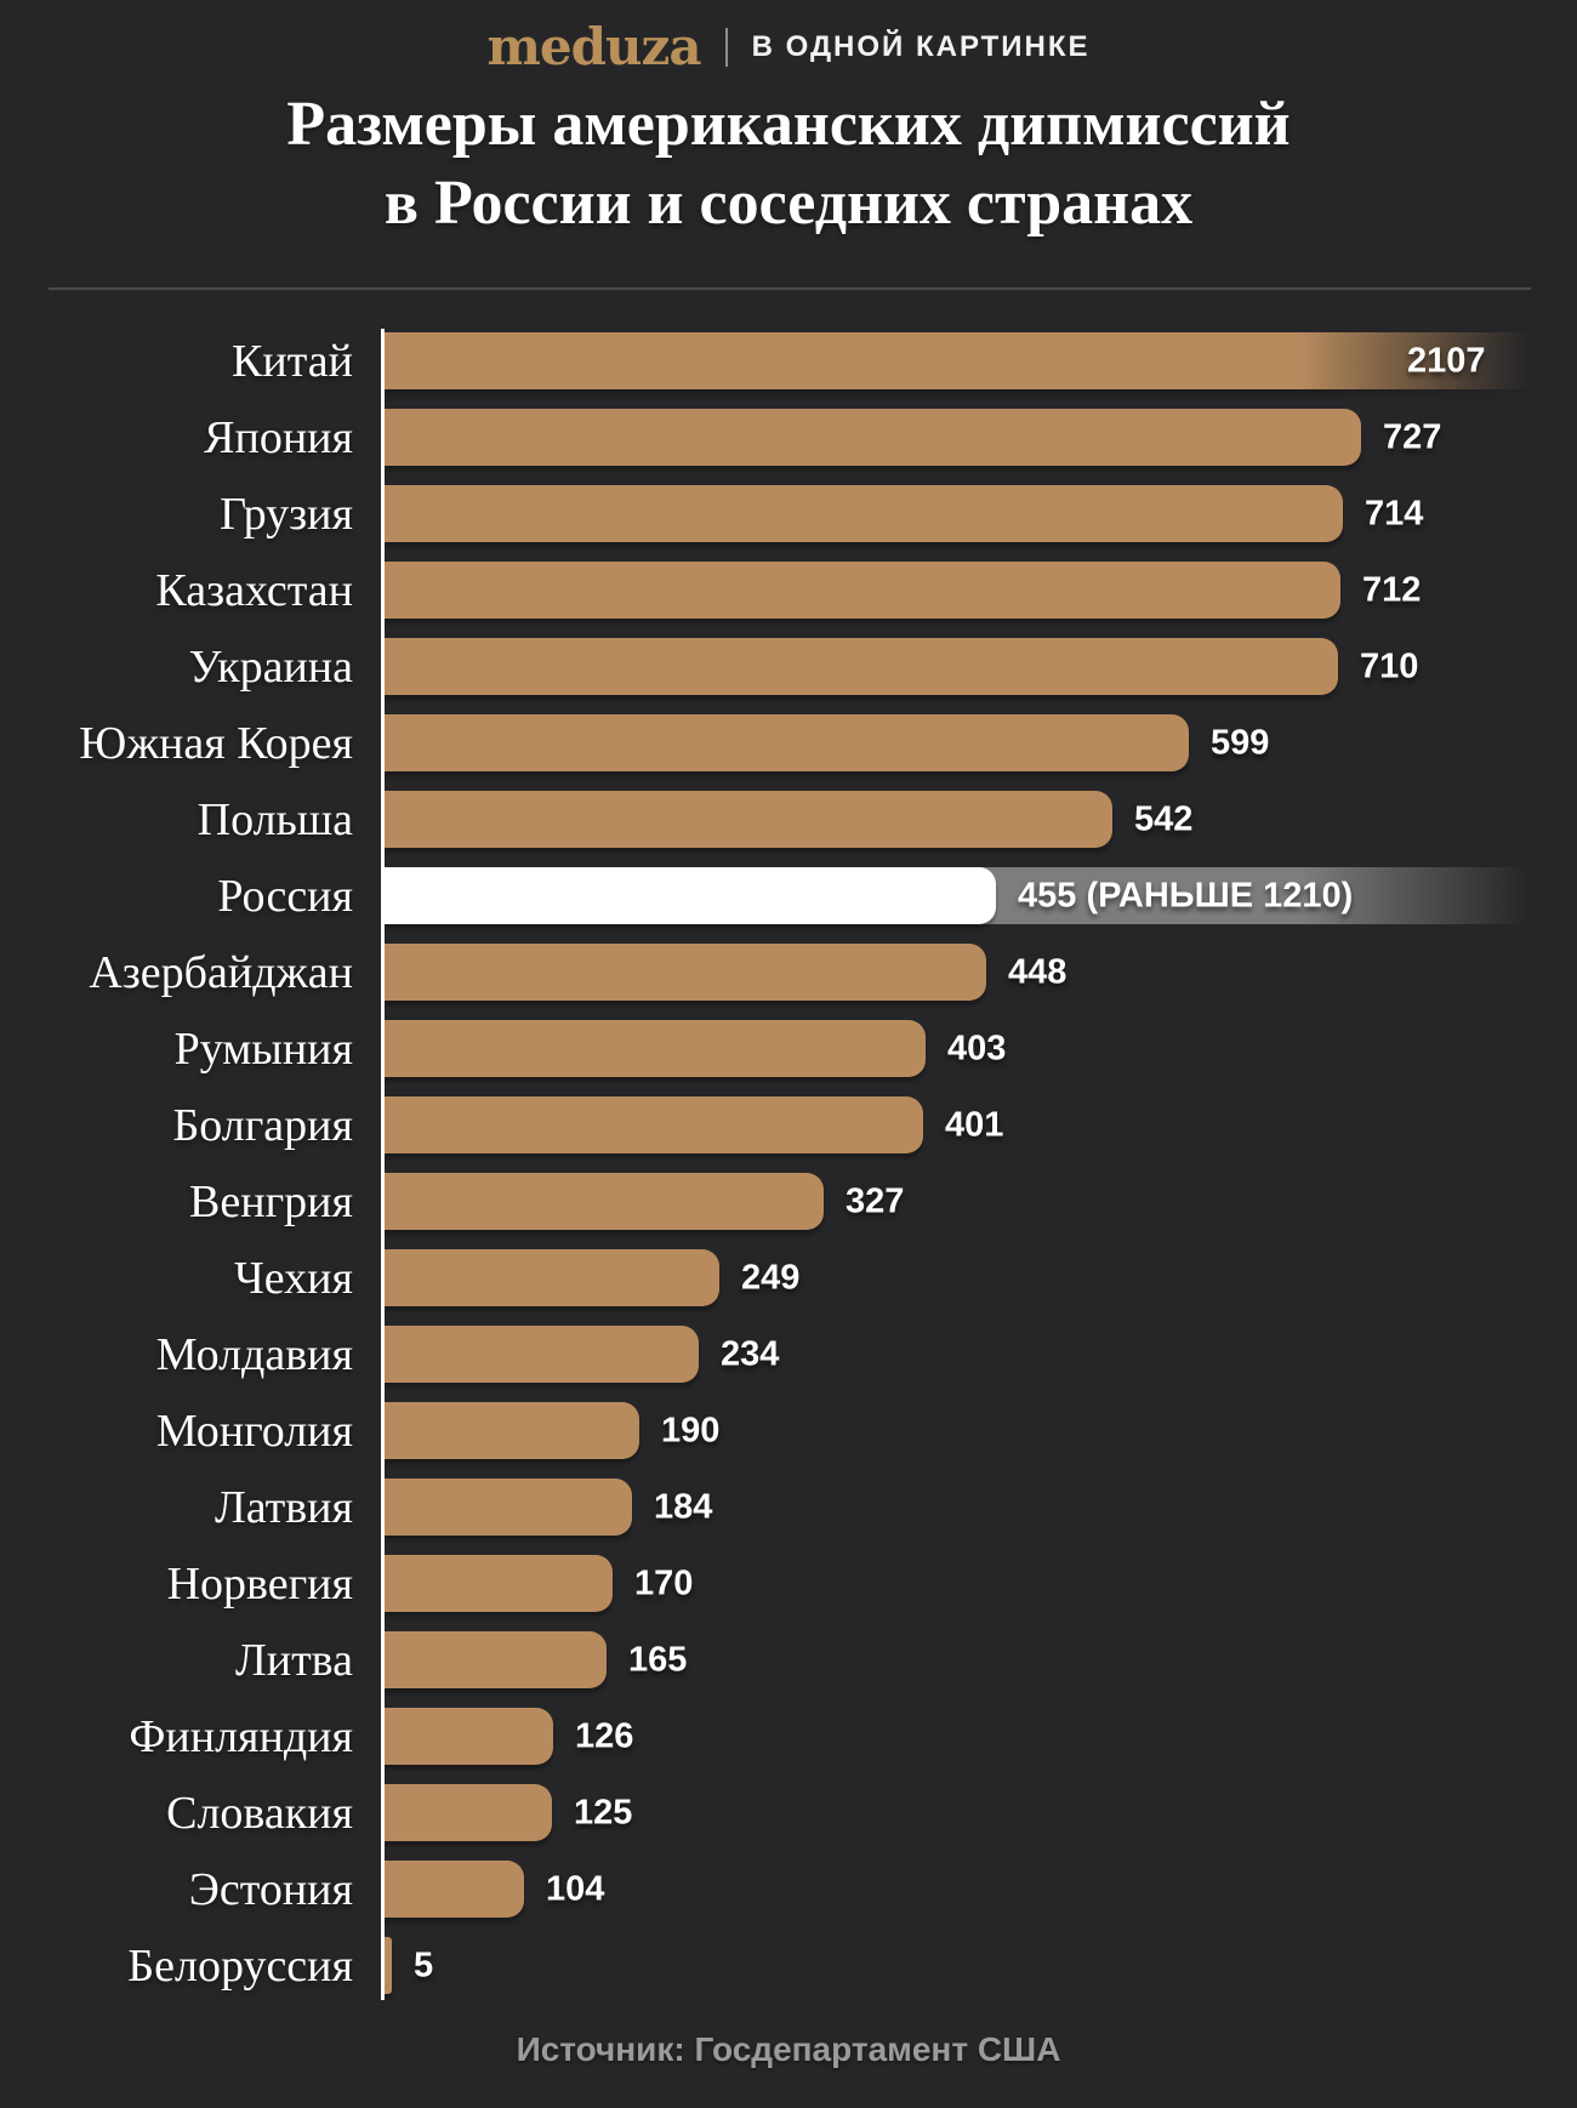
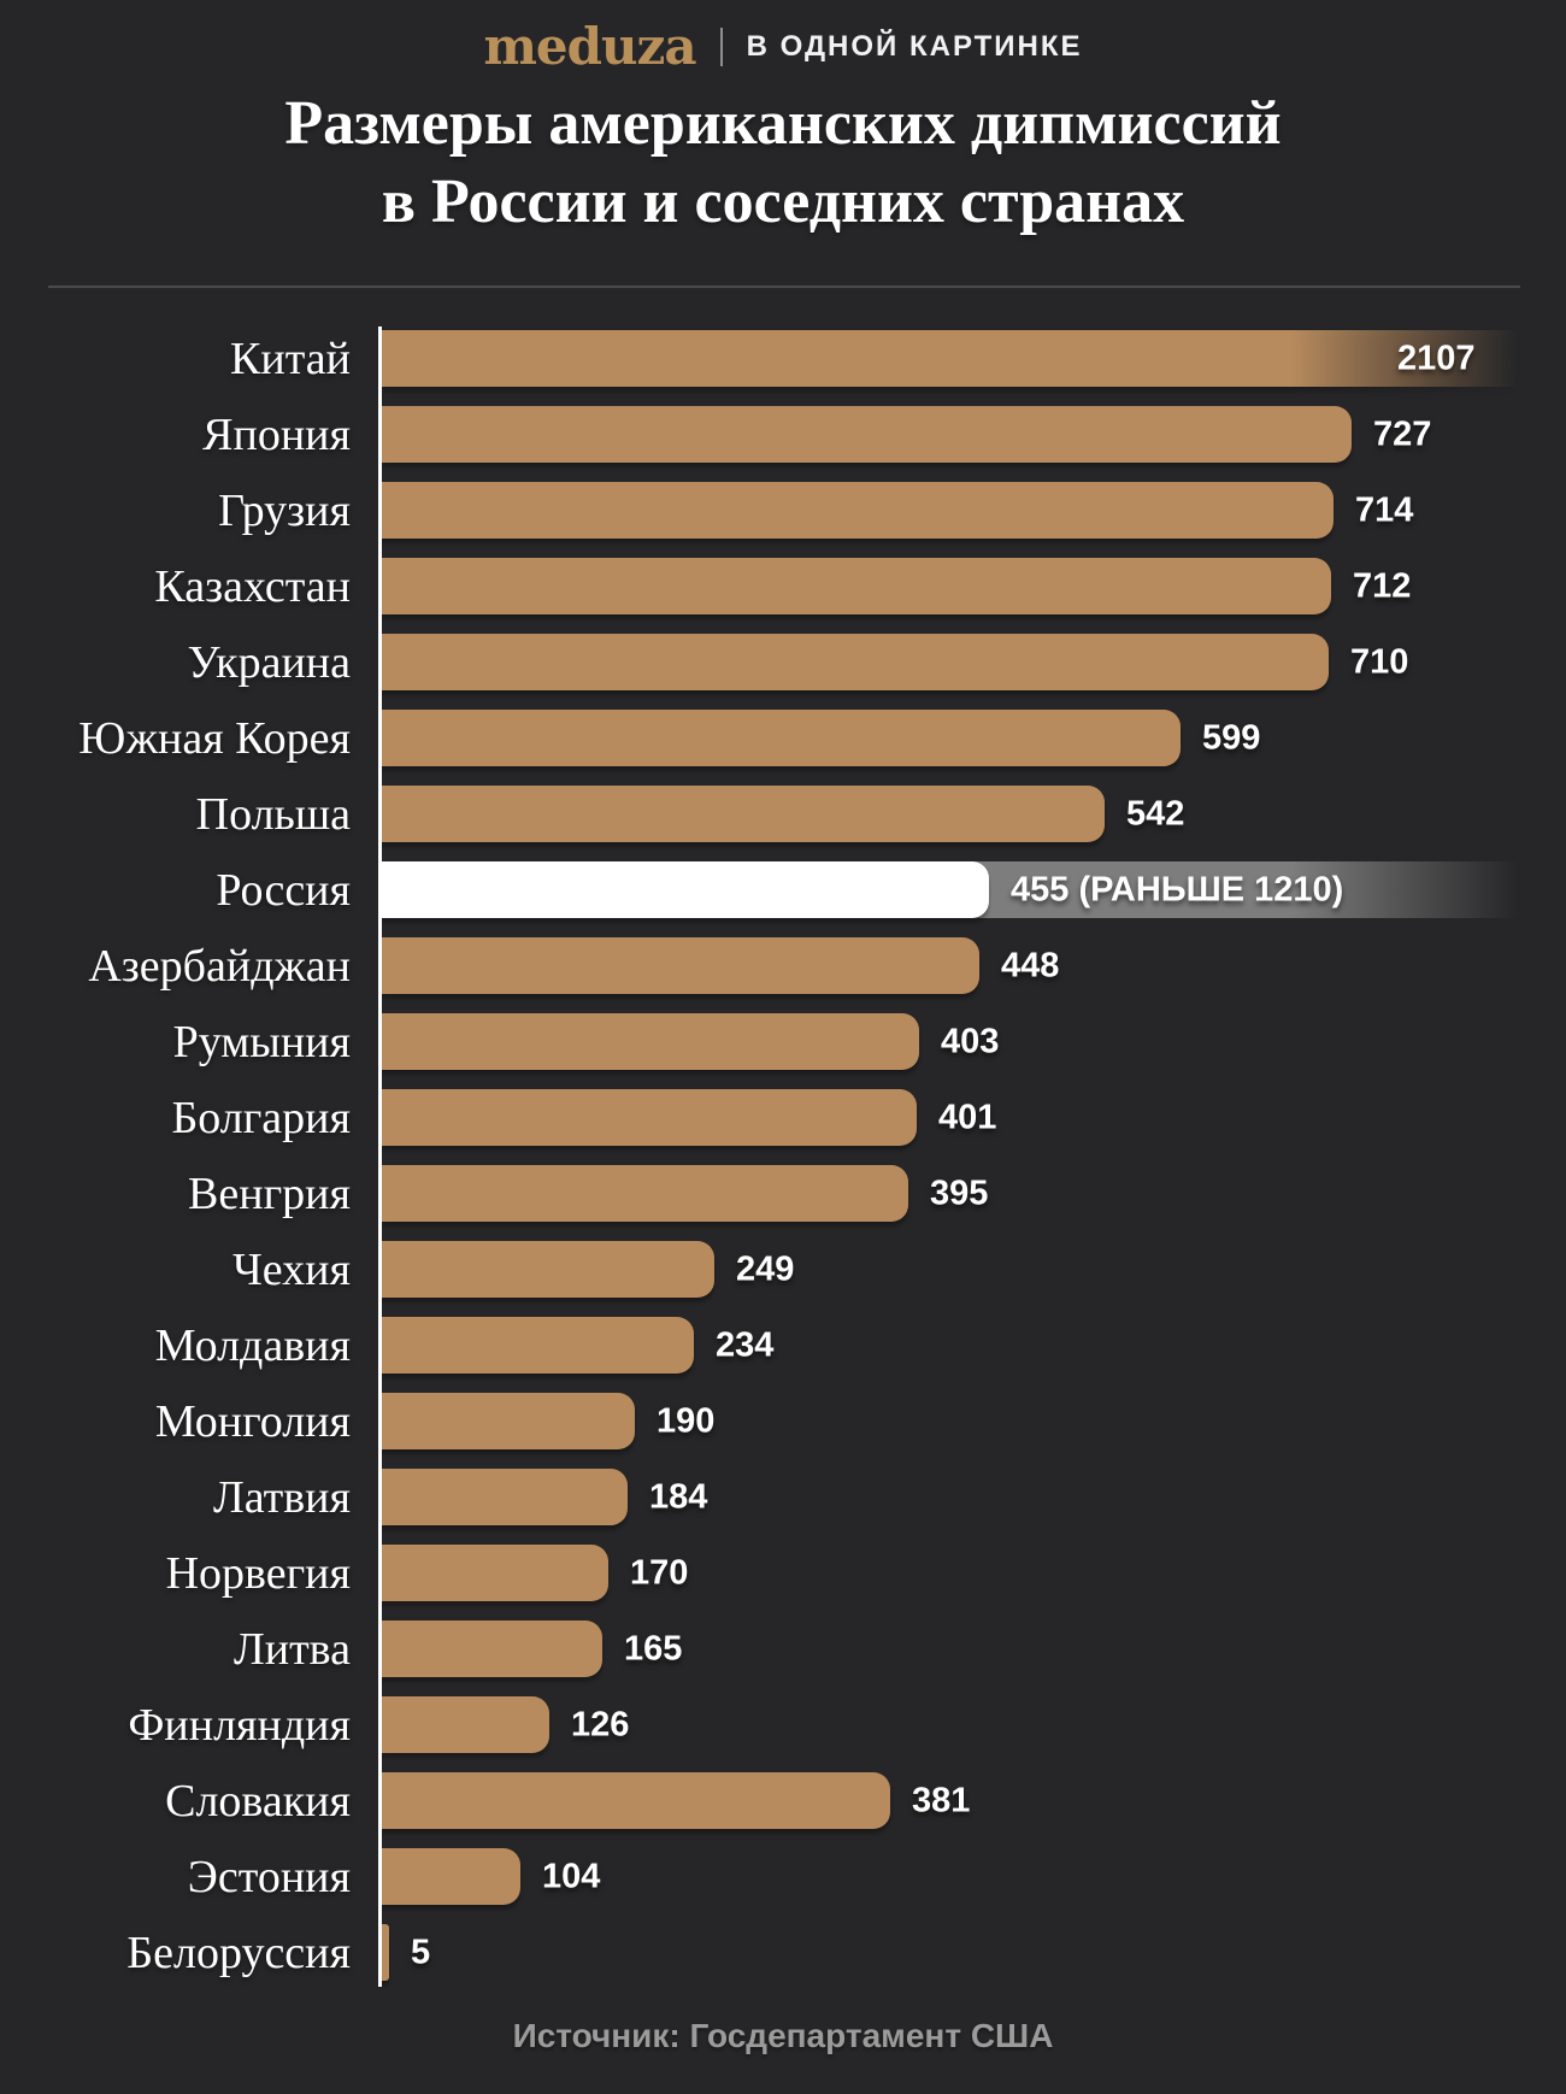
Венгрия: 327 -> 395
Словакия: 125 -> 381
